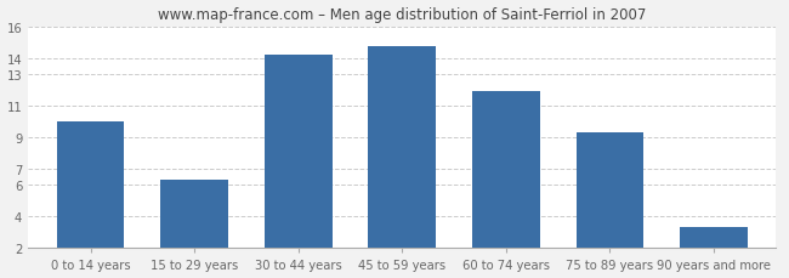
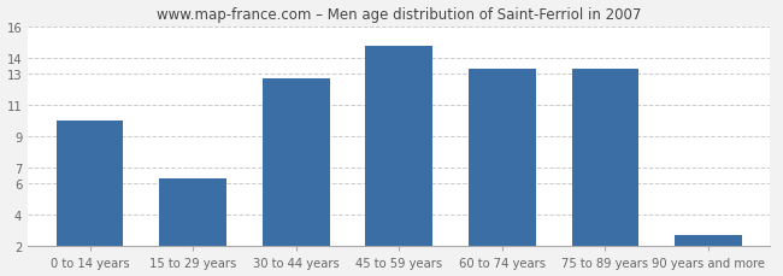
30 to 44 years: 14.2 -> 12.7
60 to 74 years: 11.9 -> 13.3
75 to 89 years: 9.3 -> 13.3
90 years and more: 3.3 -> 2.7
